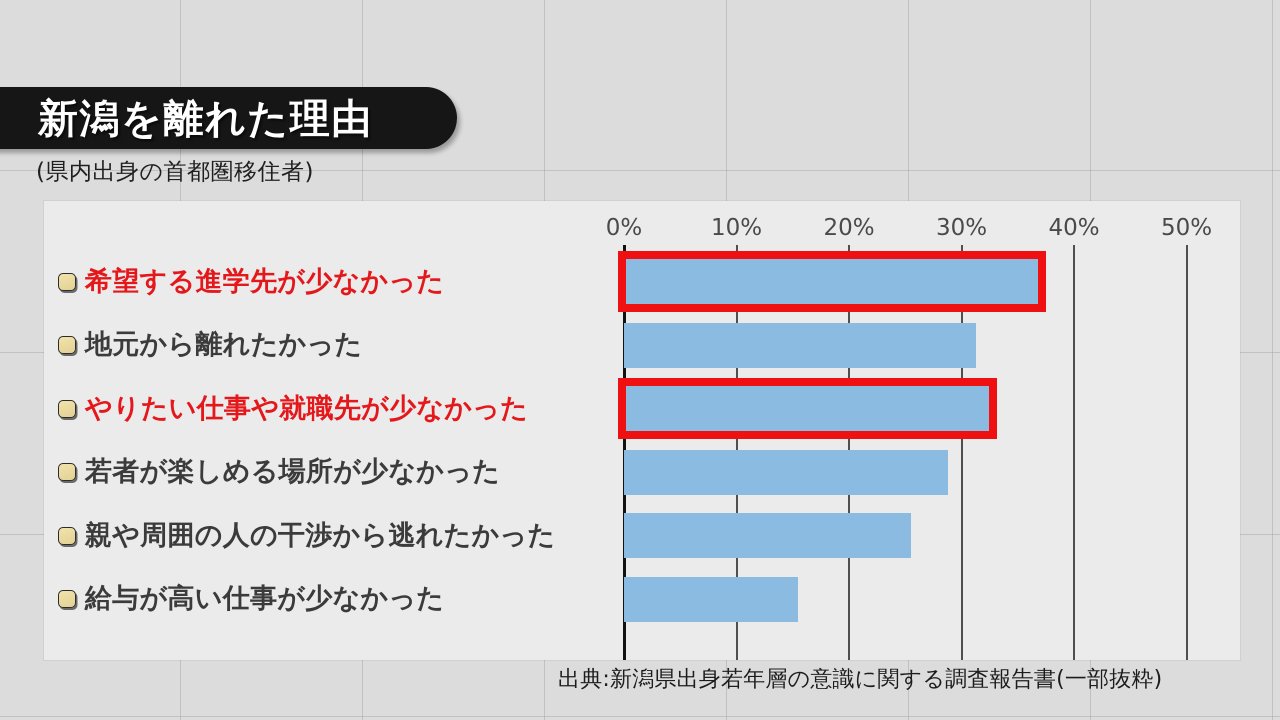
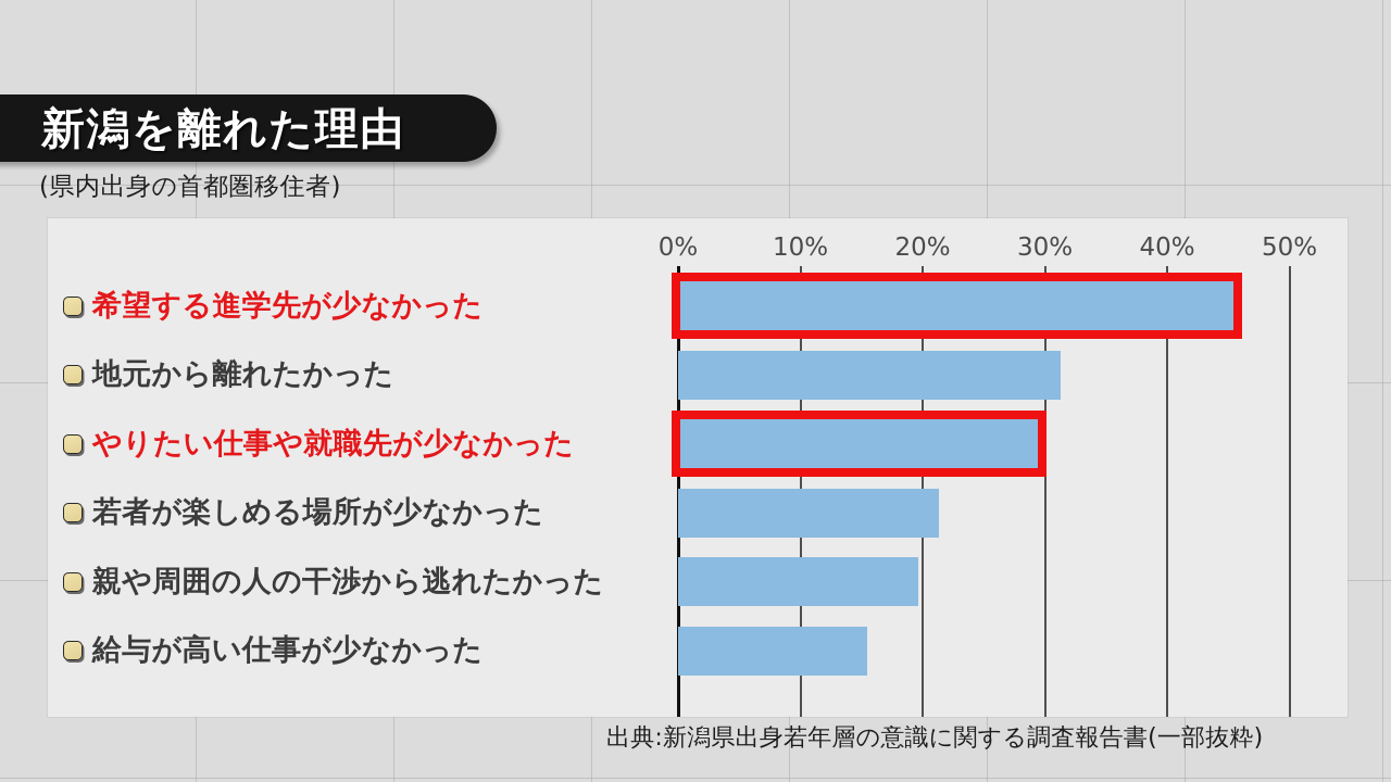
希望する進学先が少なかった: 36.8% -> 45.4%
やりたい仕事や就職先が少なかった: 32.4% -> 29.4%
若者が楽しめる場所が少なかった: 28.8% -> 21.3%
親や周囲の人の干渉から逃れたかった: 25.5% -> 19.6%
